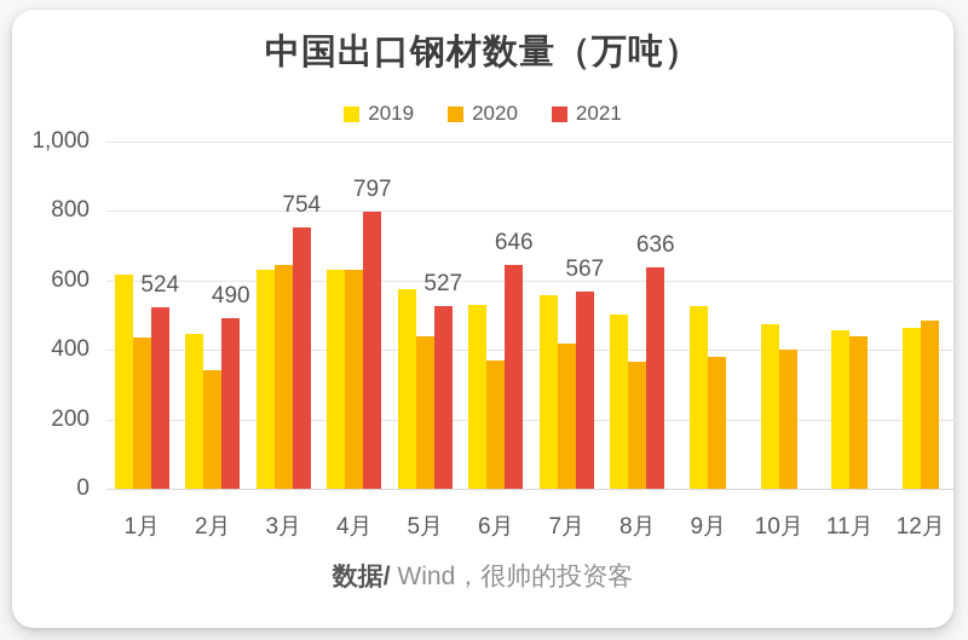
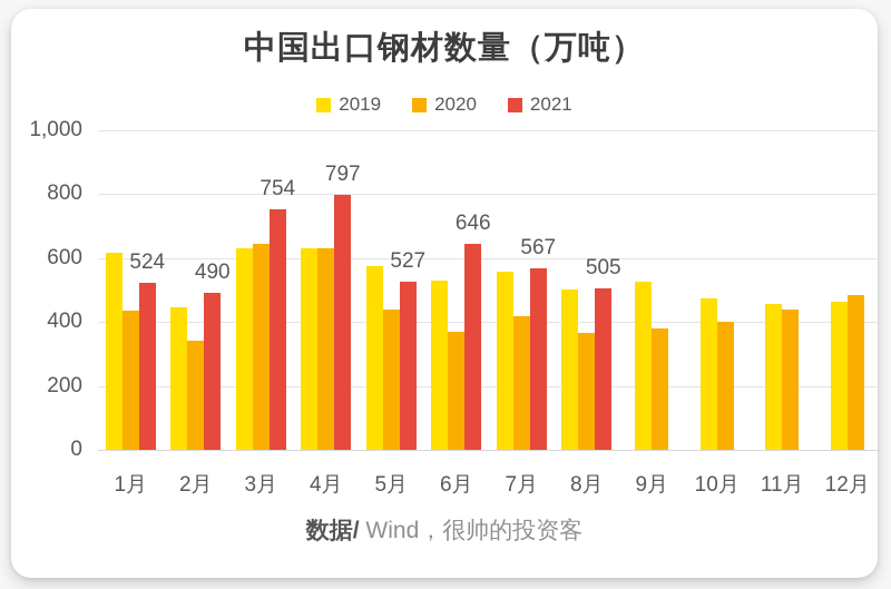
2021/8月: 636 -> 505
